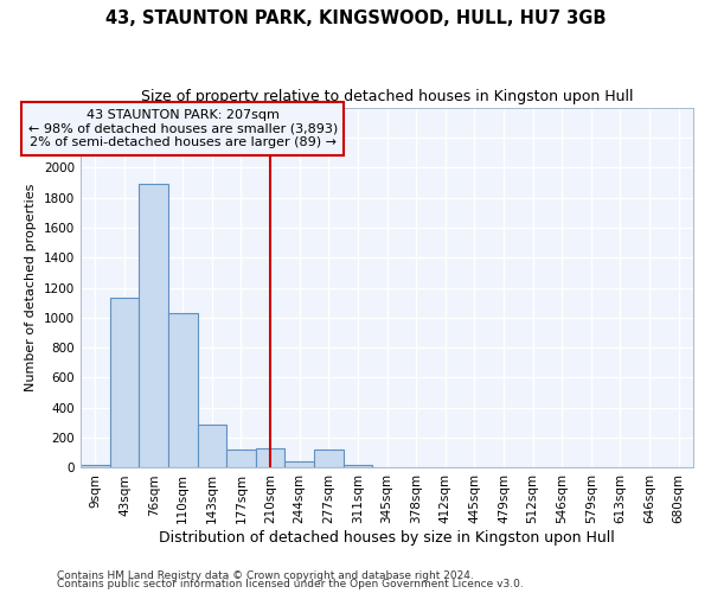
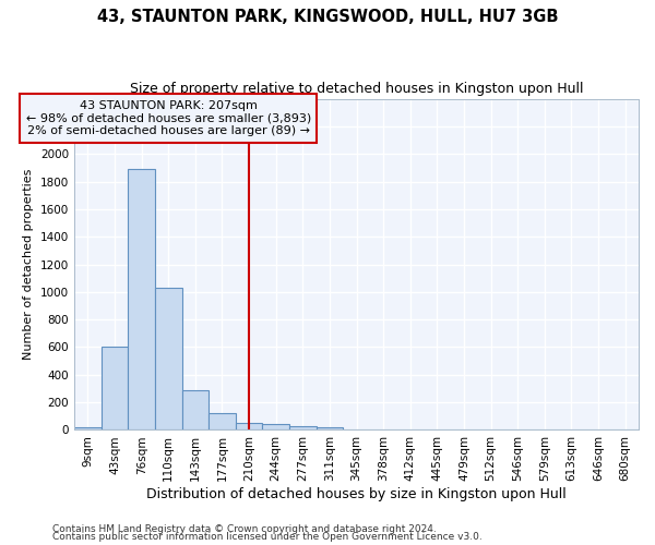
43sqm: 1130 -> 600
210sqm: 130 -> 50
277sqm: 120 -> 30
